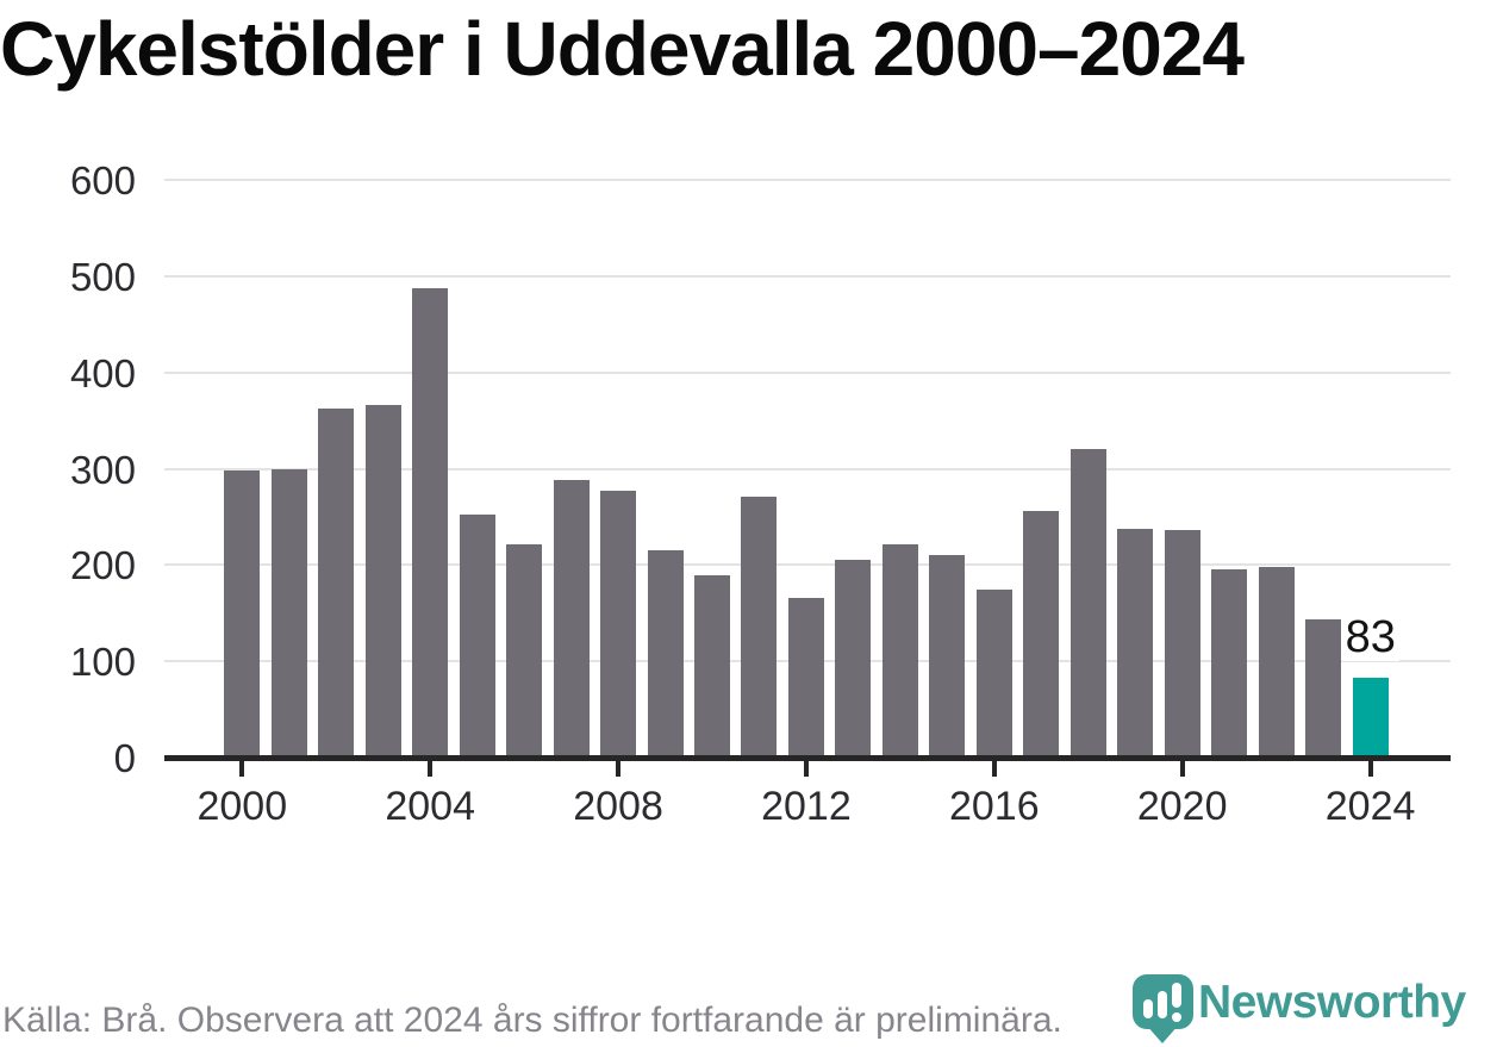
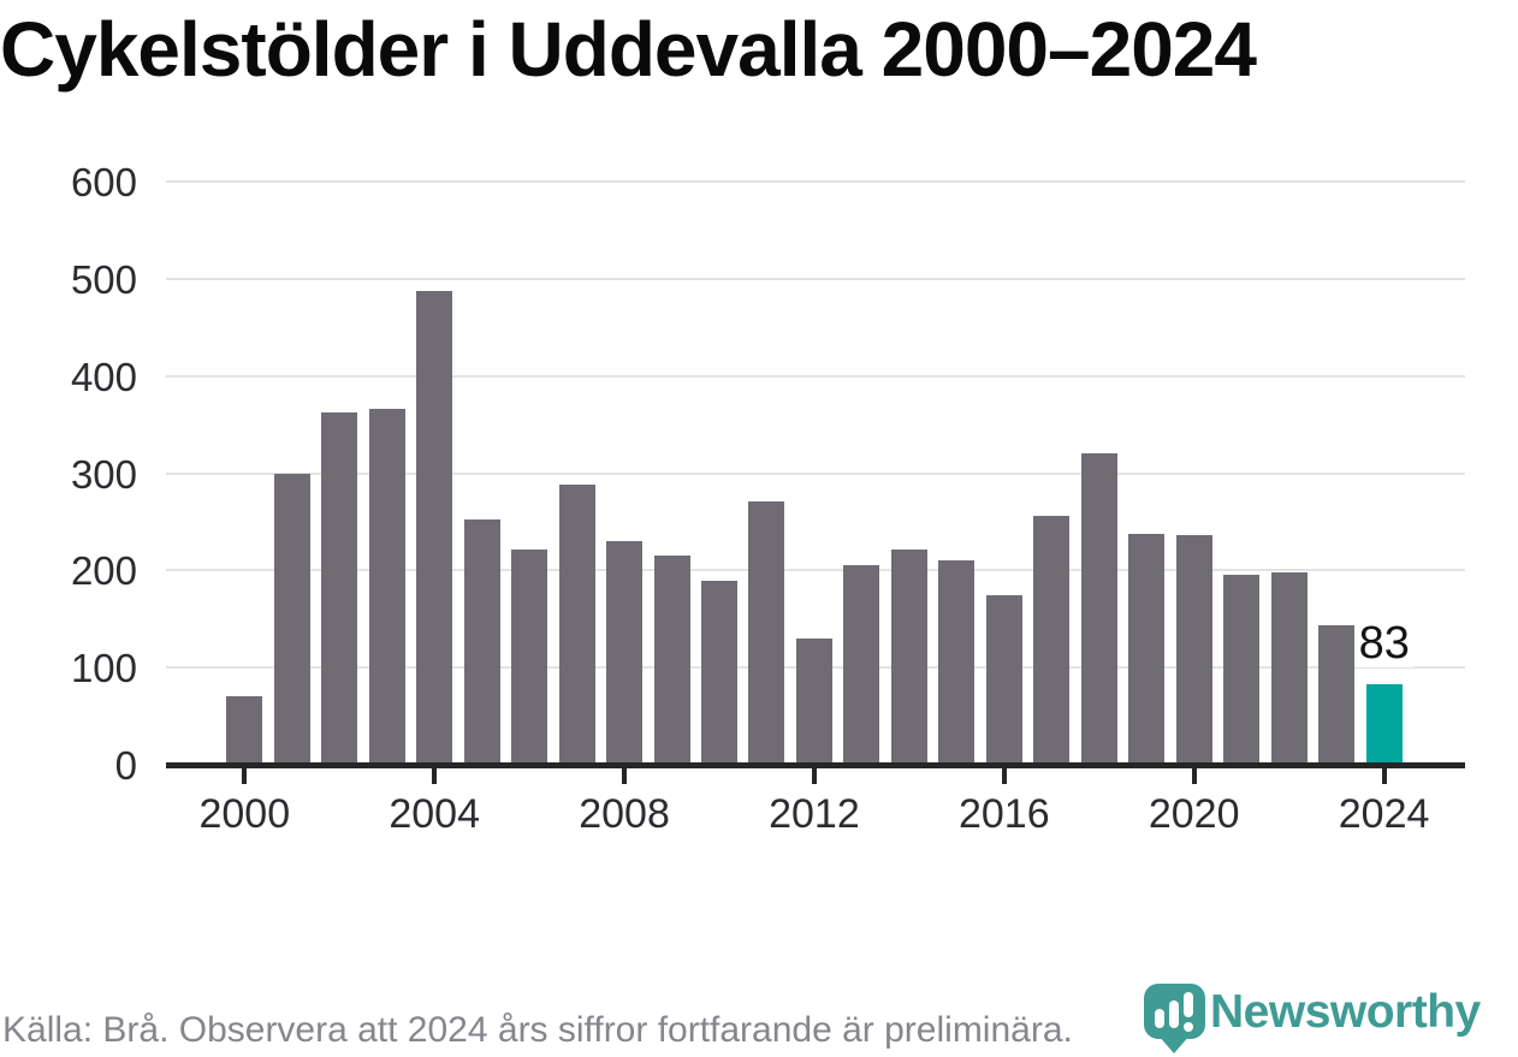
2000: 300 -> 70
2008: 280 -> 230
2012: 170 -> 130
